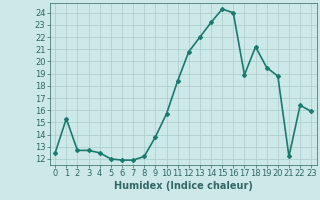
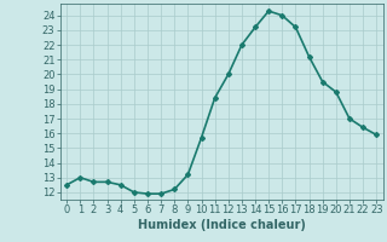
1: 15.3 -> 13.0
9: 13.8 -> 13.2
12: 20.8 -> 20.0
17: 18.9 -> 23.2
21: 12.2 -> 17.0
